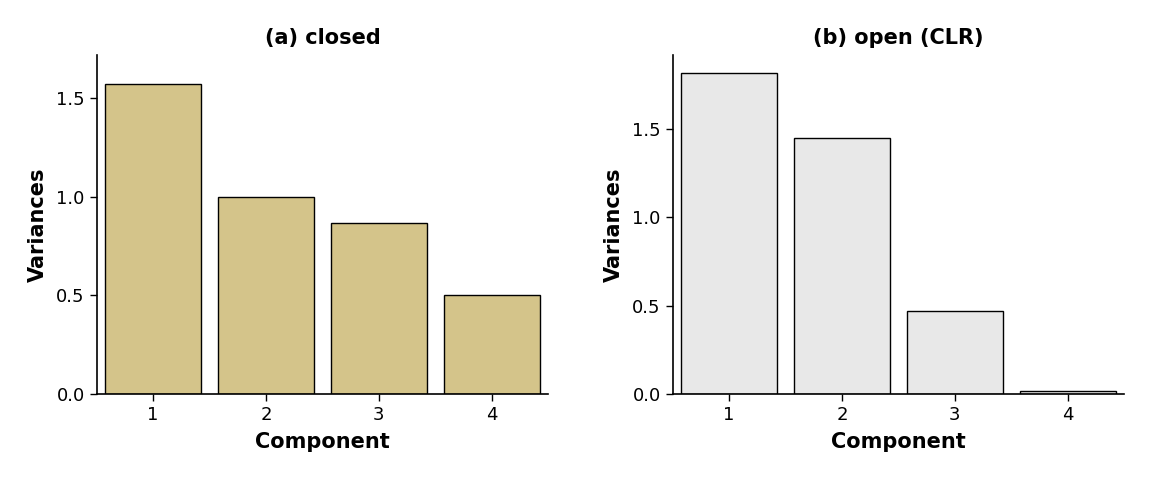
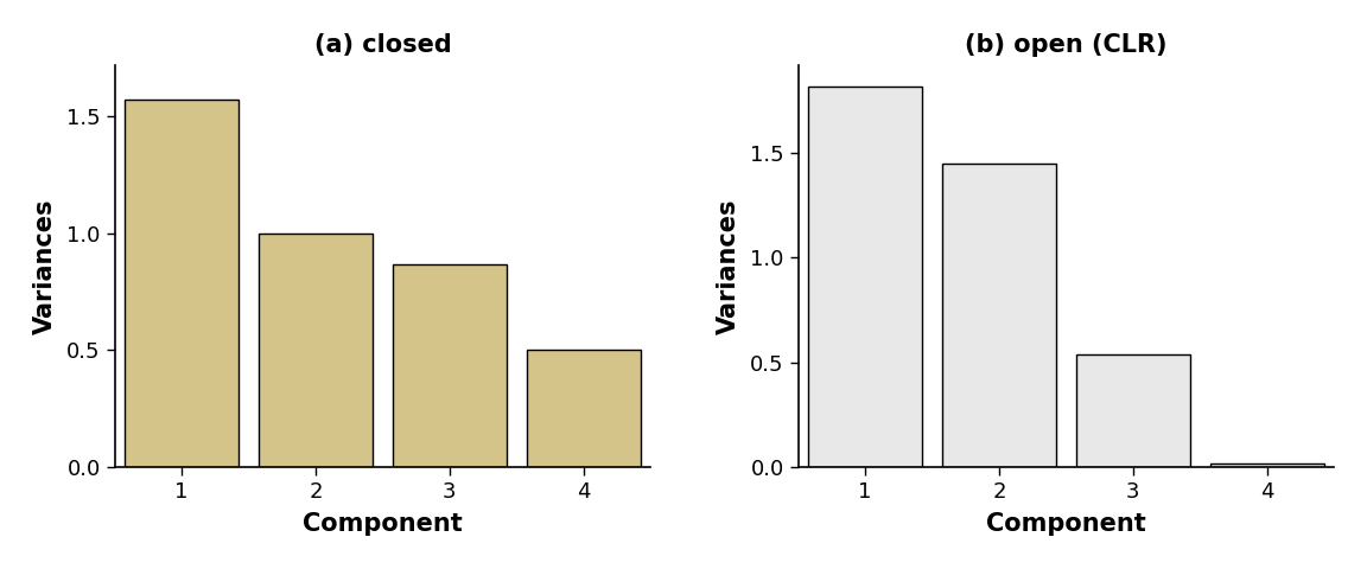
(b) open (CLR)/3: 0.47 -> 0.54
